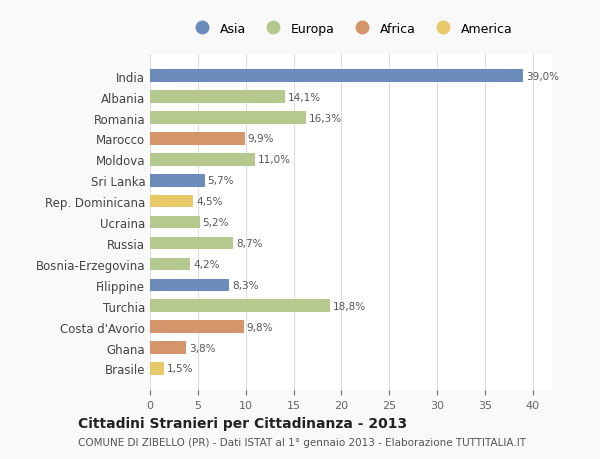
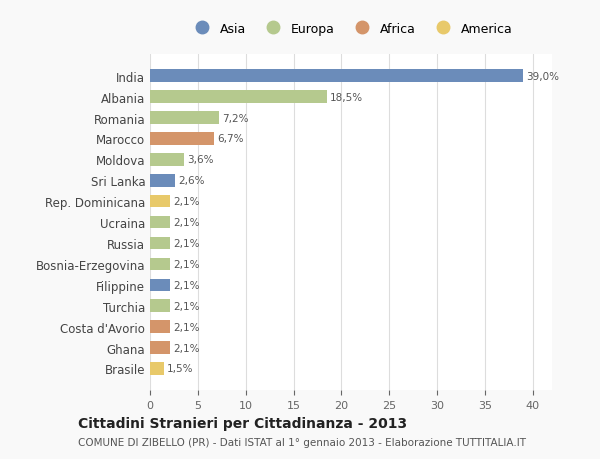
Albania: 14,1% -> 18,5%
Romania: 16,3% -> 7,2%
Marocco: 9,9% -> 6,7%
Moldova: 11,0% -> 3,6%
Sri Lanka: 5,7% -> 2,6%
Rep. Dominicana: 4,5% -> 2,1%
Ucraina: 5,2% -> 2,1%
Russia: 8,7% -> 2,1%
Bosnia-Erzegovina: 4,2% -> 2,1%
Filippine: 8,3% -> 2,1%
Turchia: 18,8% -> 2,1%
Costa d'Avorio: 9,8% -> 2,1%
Ghana: 3,8% -> 2,1%
